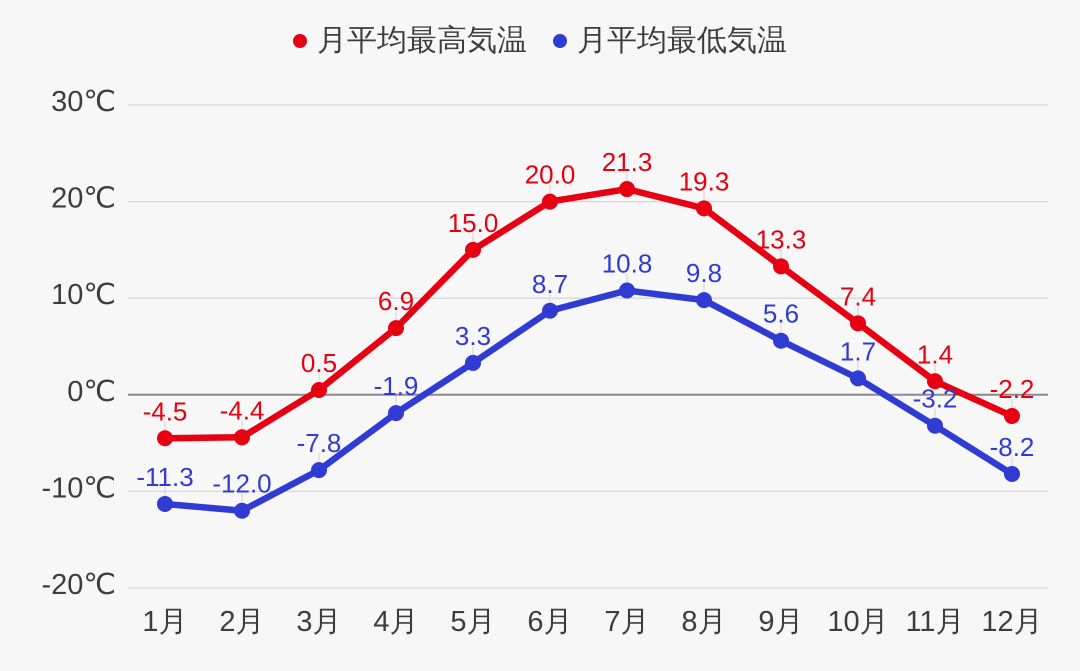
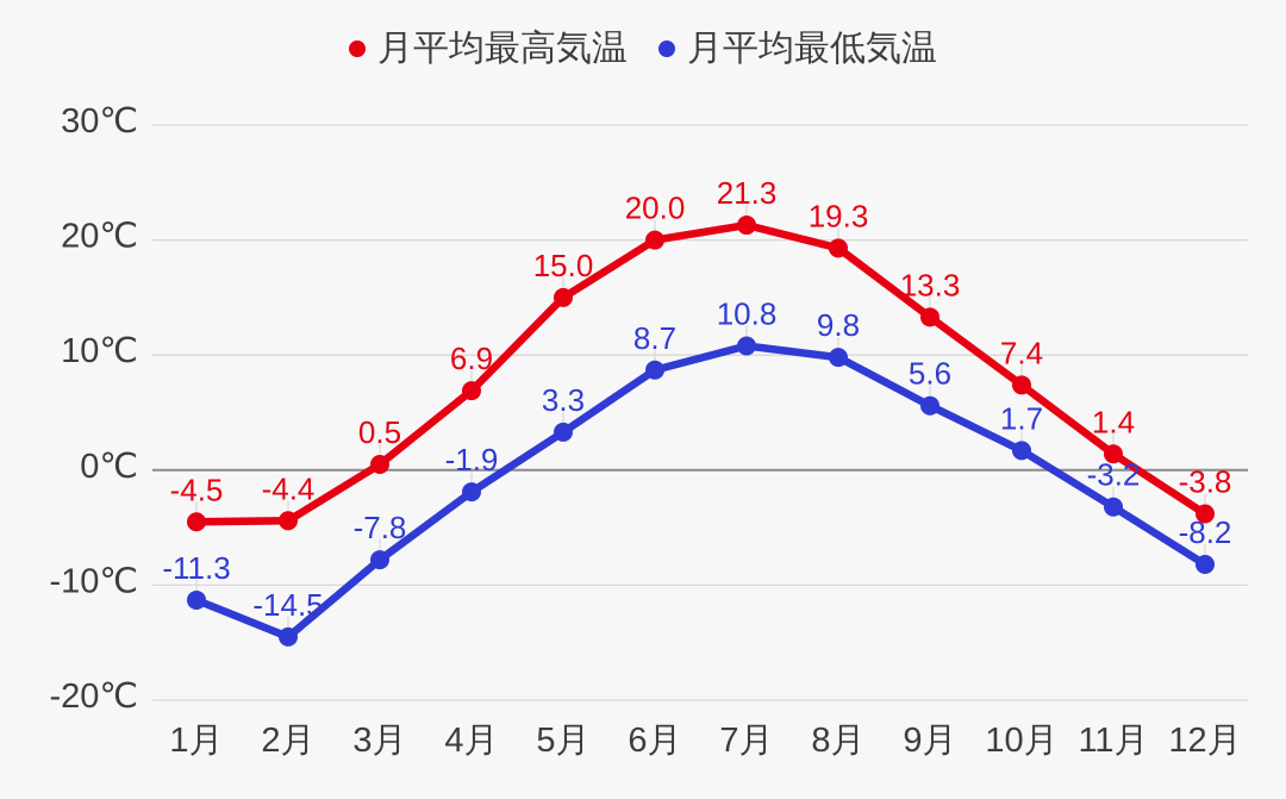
月平均最低気温/2月: -12.0 -> -14.5
月平均最高気温/12月: -2.2 -> -3.8
